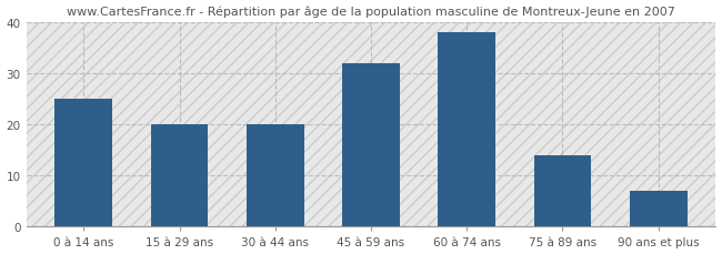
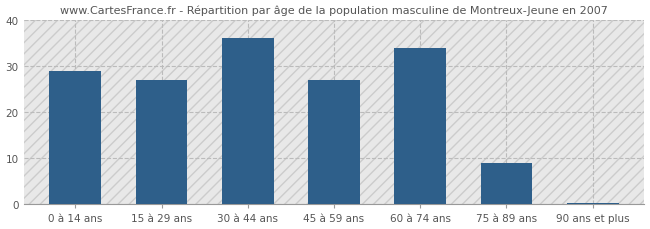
0 à 14 ans: 25.0 -> 29.0
15 à 29 ans: 20.0 -> 27.0
30 à 44 ans: 20.0 -> 36.0
45 à 59 ans: 32.0 -> 27.0
60 à 74 ans: 38.0 -> 34.0
75 à 89 ans: 14.0 -> 9.0
90 ans et plus: 7.0 -> 0.4
